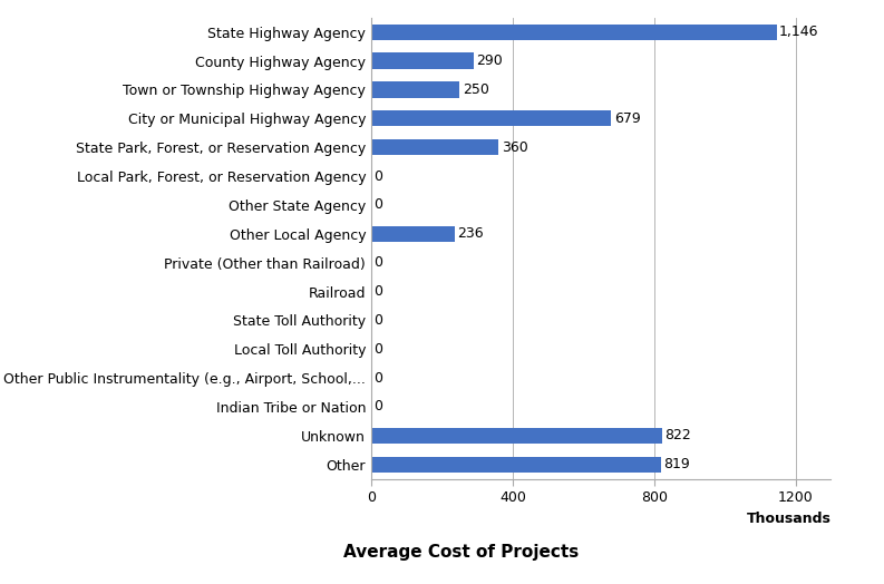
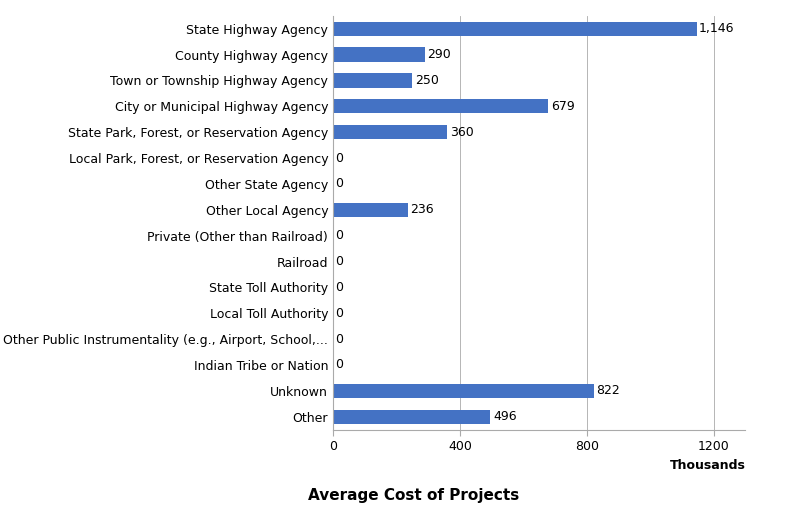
Other: 819 -> 496
